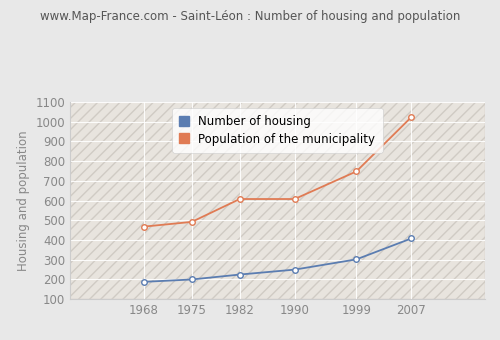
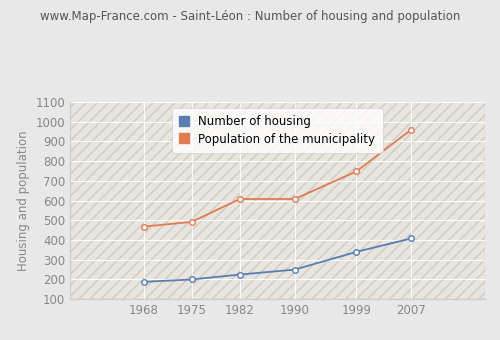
Number of housing/1999: 300 -> 340
Population of the municipality/2007: 1020 -> 960
